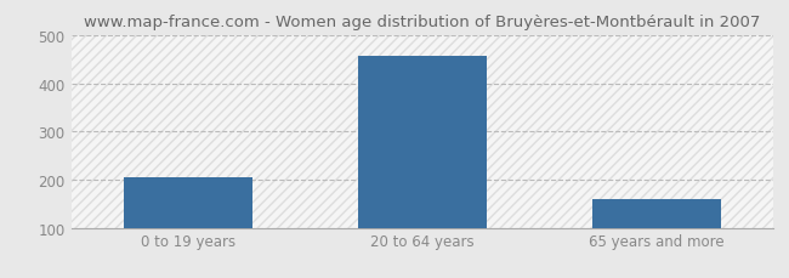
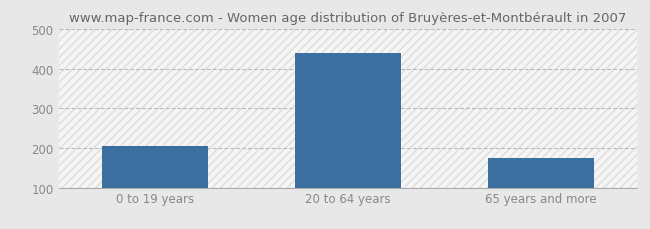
20 to 64 years: 458 -> 440
65 years and more: 160 -> 175
